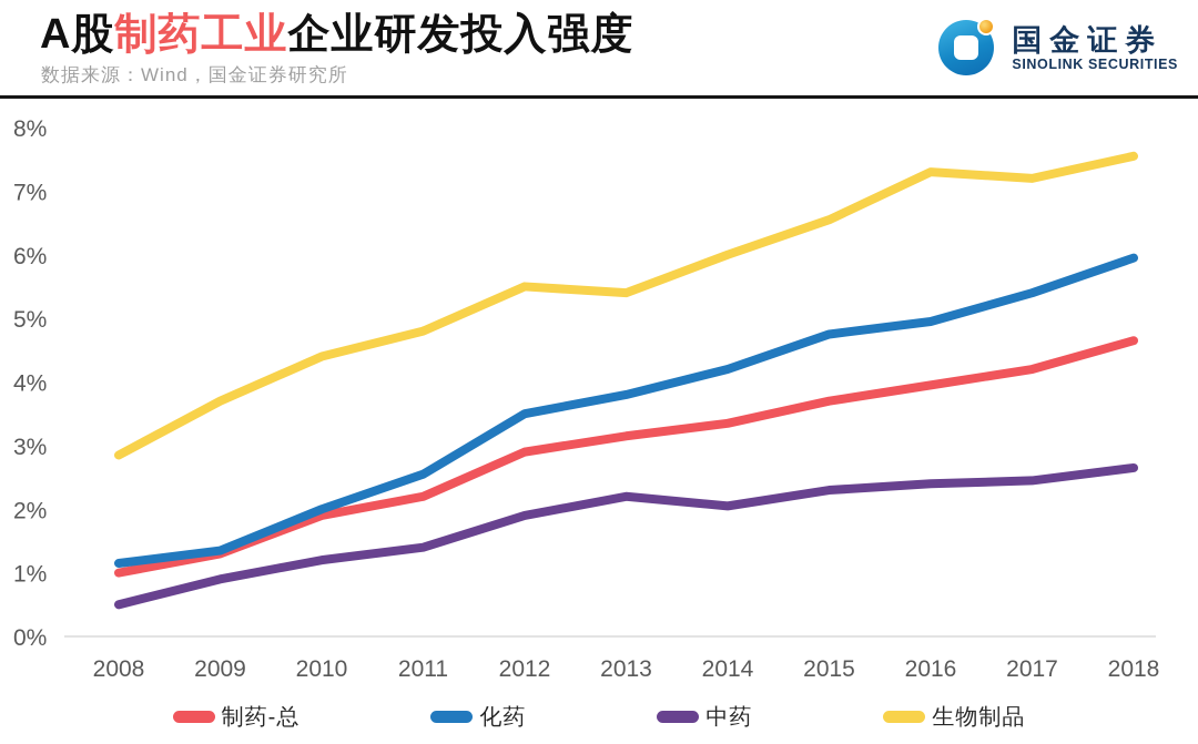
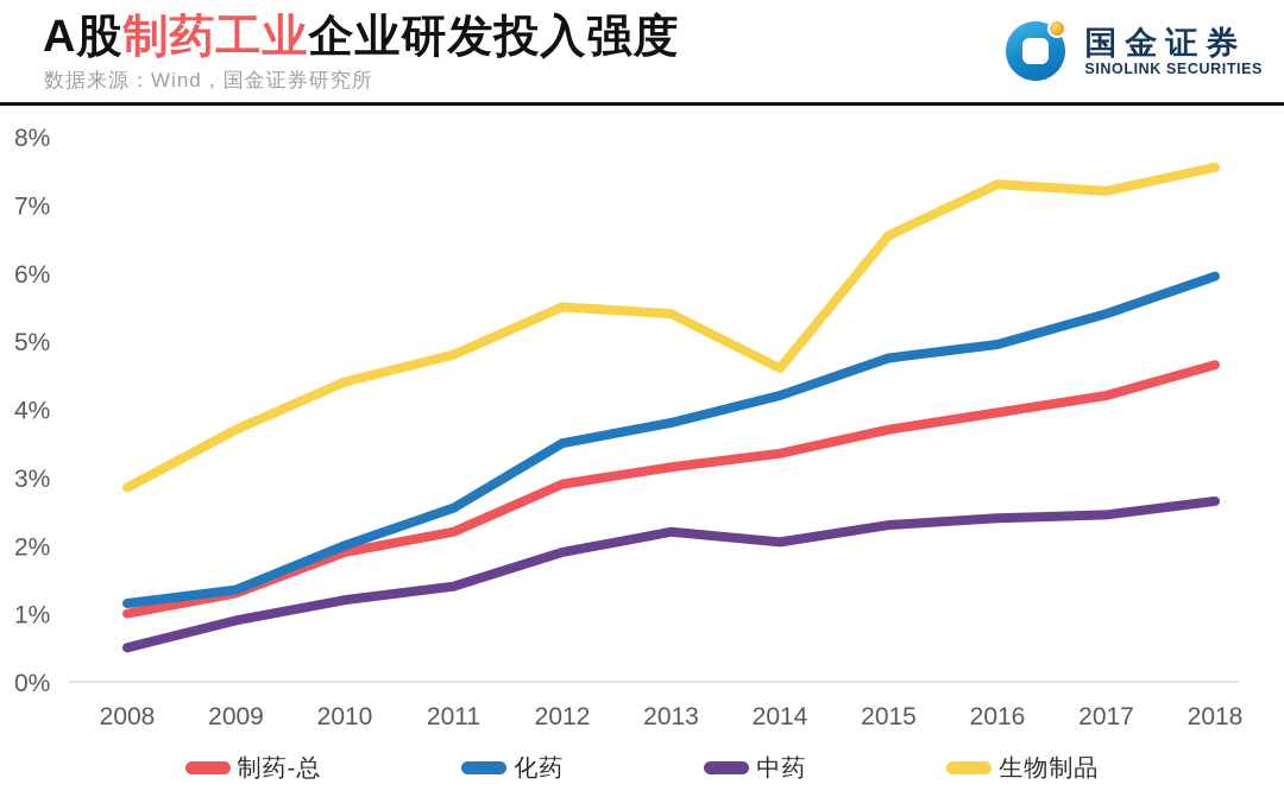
生物制品/2014: 6.0% -> 4.6%
